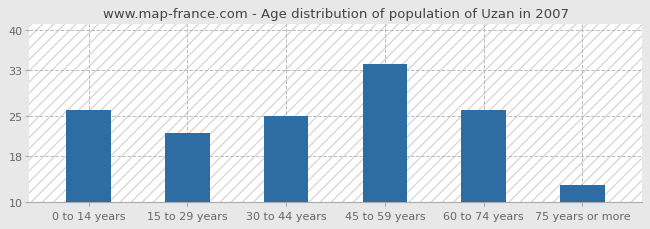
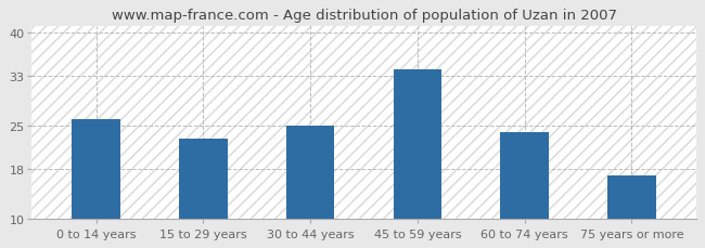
15 to 29 years: 22 -> 23
60 to 74 years: 26 -> 24
75 years or more: 13 -> 17
